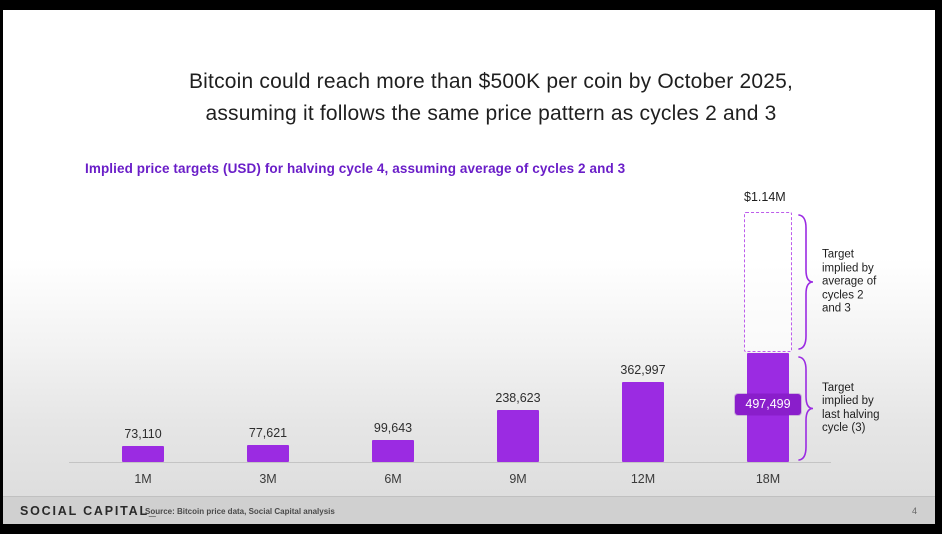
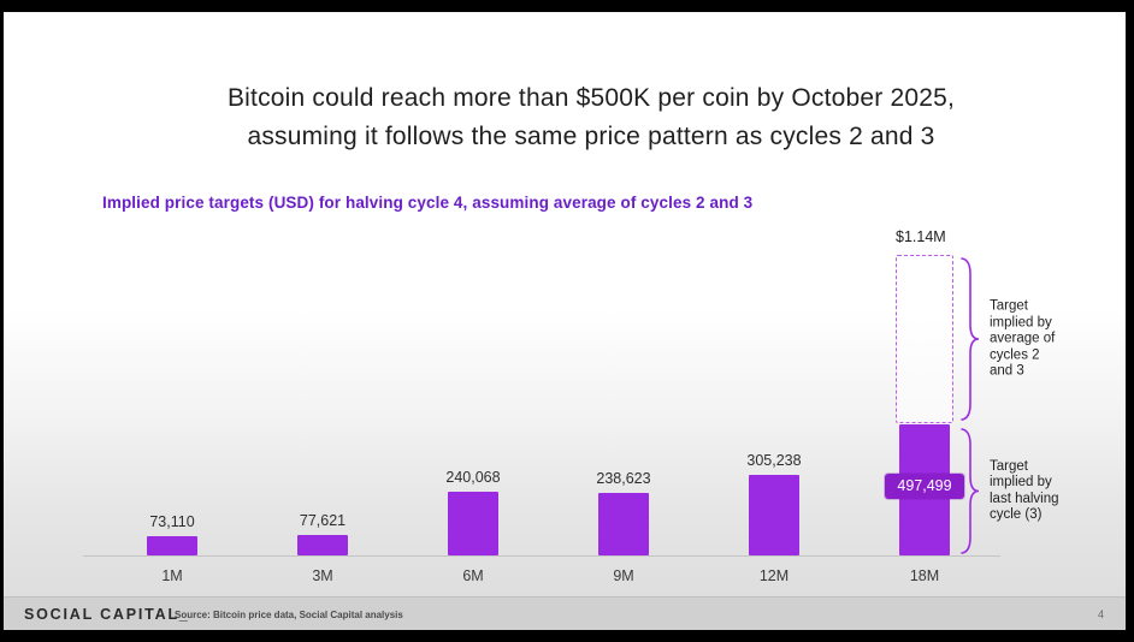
6M: 99,643 -> 240,068
12M: 362,997 -> 305,238
